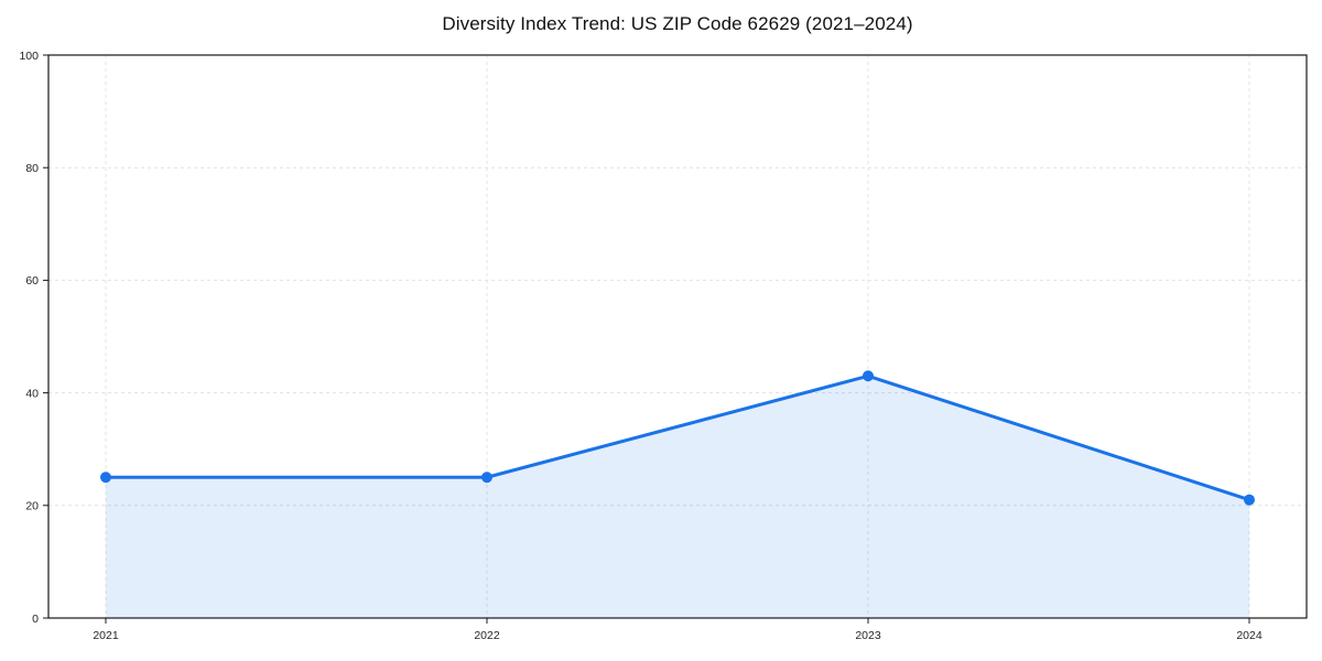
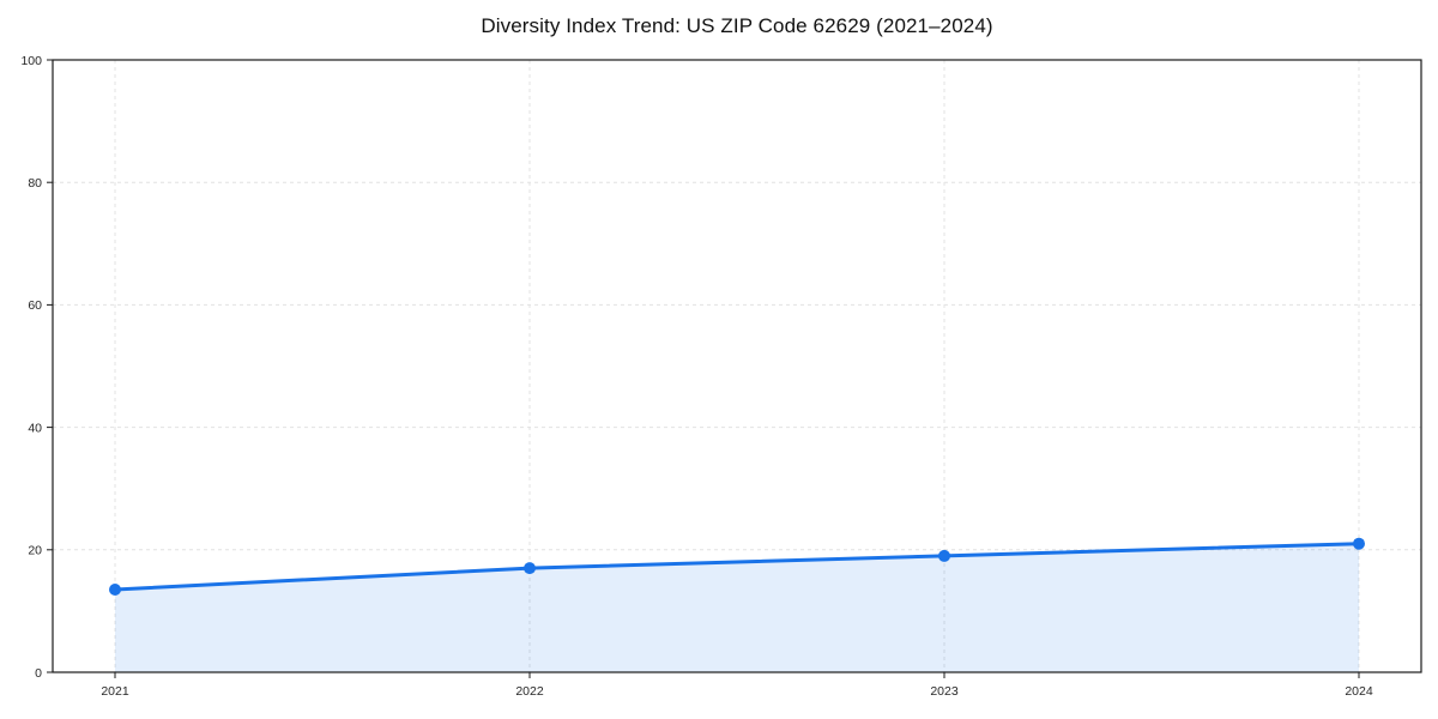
2021: 25 -> 14
2022: 25 -> 17
2023: 43 -> 19
